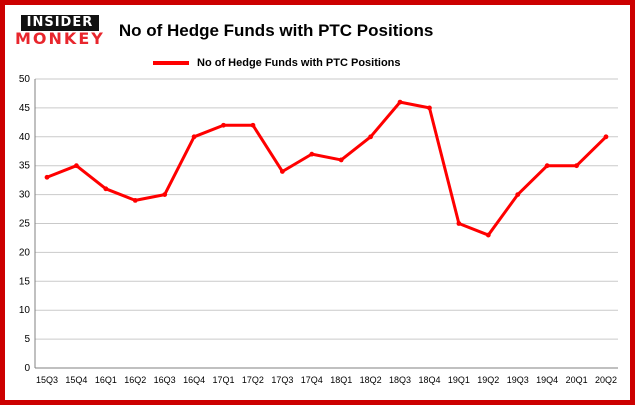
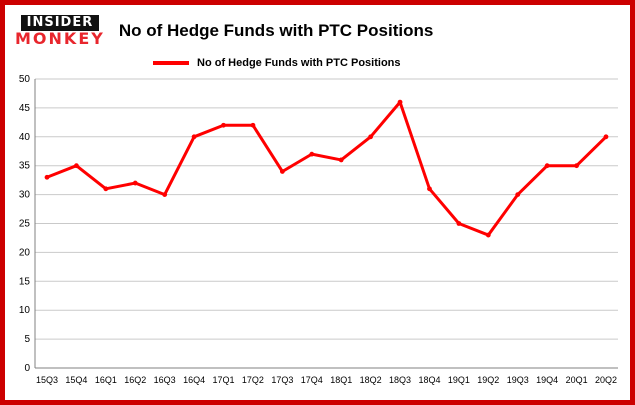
16Q2: 29 -> 32
18Q4: 45 -> 31
